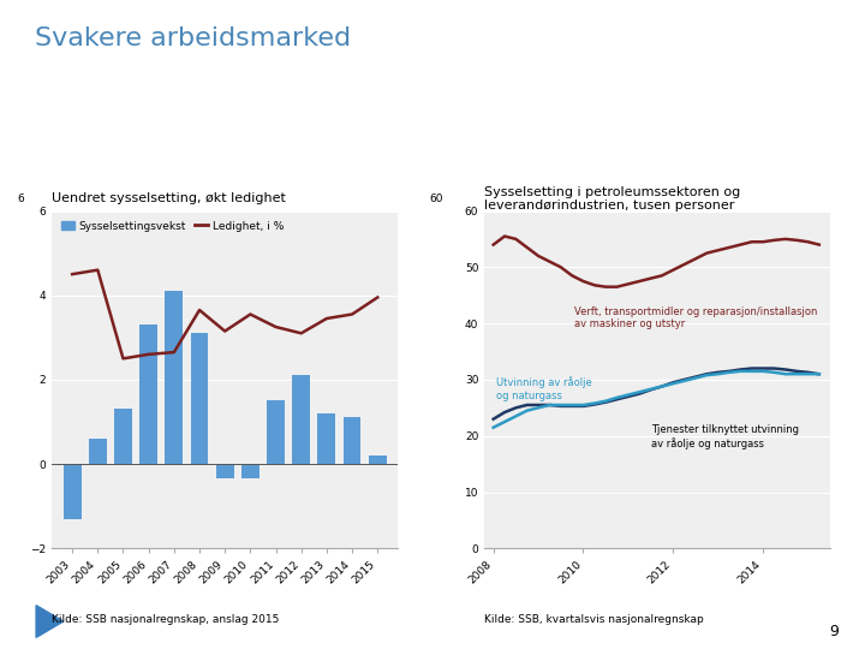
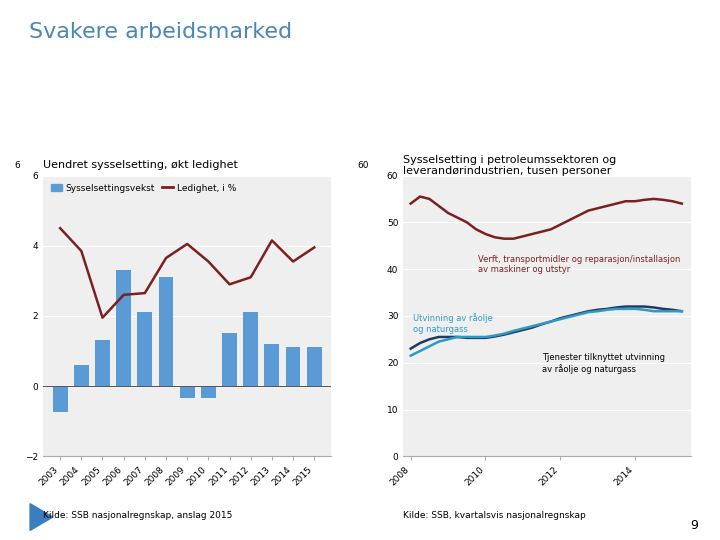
Sysselsettingsvekst/2003: -1.30 -> -0.75
Ledighet, i %/2004: 4.60 -> 3.85
Ledighet, i %/2005: 2.50 -> 1.95
Sysselsettingsvekst/2007: 4.10 -> 2.10
Ledighet, i %/2009: 3.15 -> 4.05
Ledighet, i %/2011: 3.25 -> 2.90
Ledighet, i %/2013: 3.45 -> 4.15
Sysselsettingsvekst/2015: 0.20 -> 1.10
